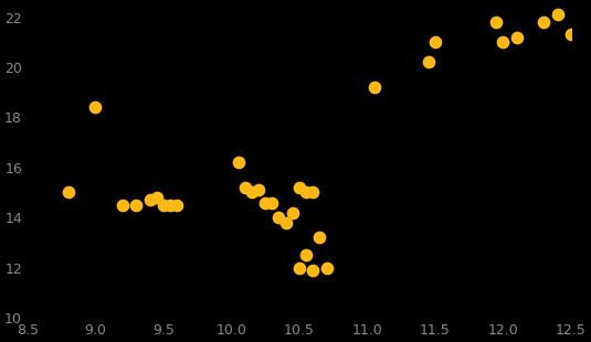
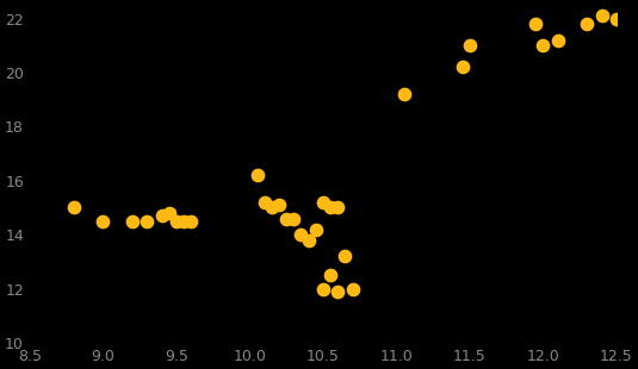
9.0: 18.4 -> 14.5
12.5: 21.3 -> 22.0
